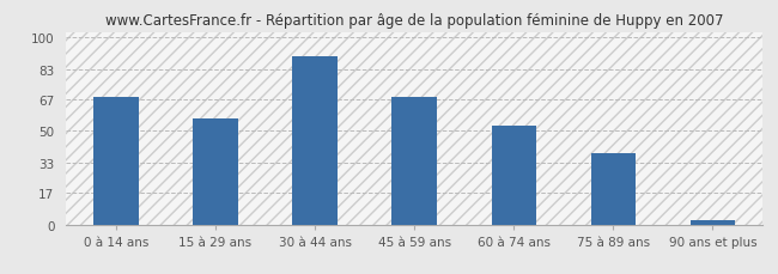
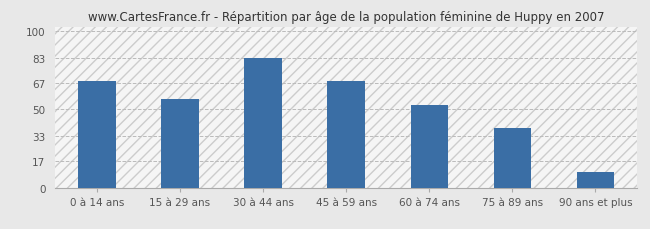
30 à 44 ans: 90 -> 83
90 ans et plus: 2 -> 10
